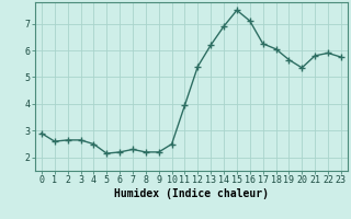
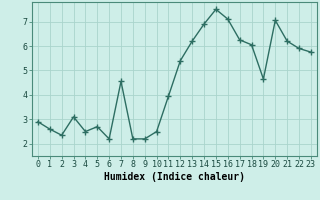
2: 2.65 -> 2.35
3: 2.65 -> 3.10
5: 2.15 -> 2.70
7: 2.30 -> 4.55
19: 5.65 -> 4.65
20: 5.35 -> 7.05
21: 5.80 -> 6.20
